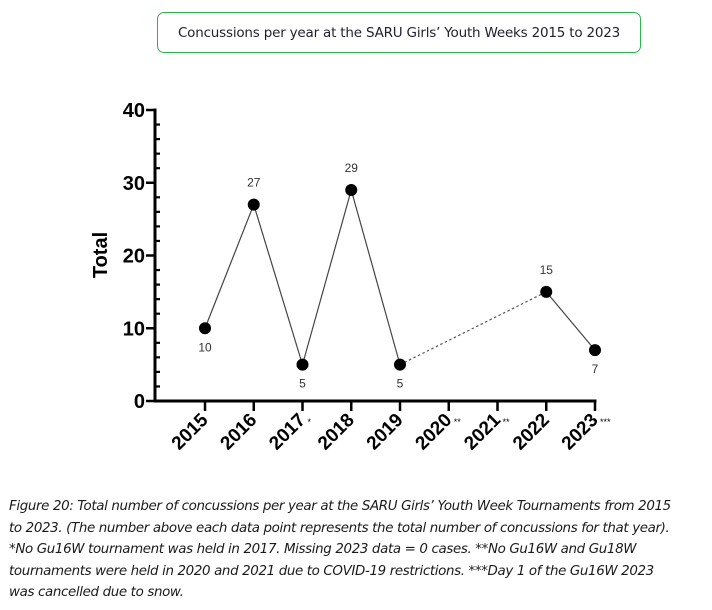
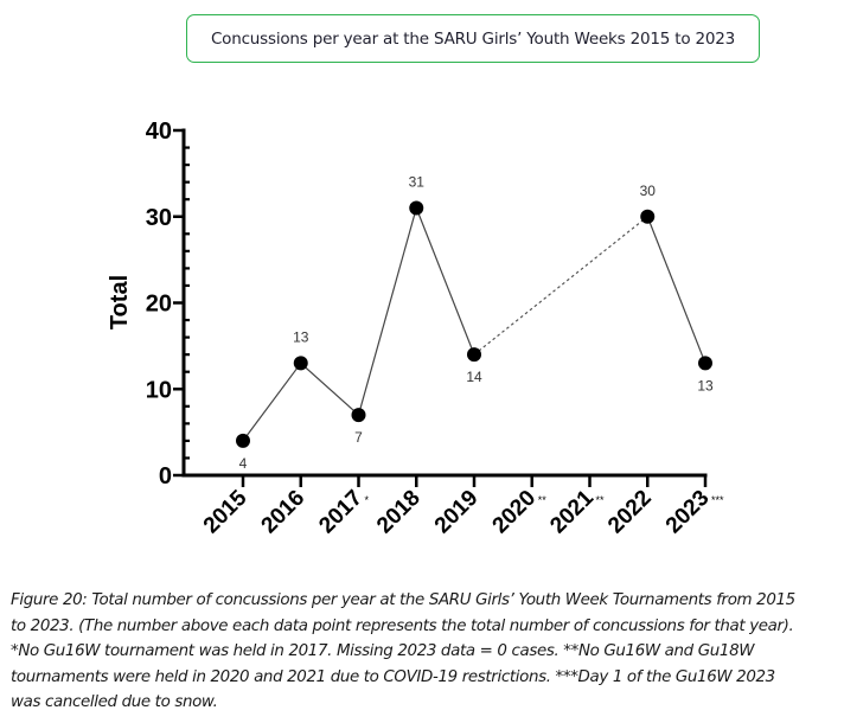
2015: 10 -> 4
2016: 27 -> 13
2017: 5 -> 7
2018: 29 -> 31
2019: 5 -> 14
2022: 15 -> 30
2023: 7 -> 13
